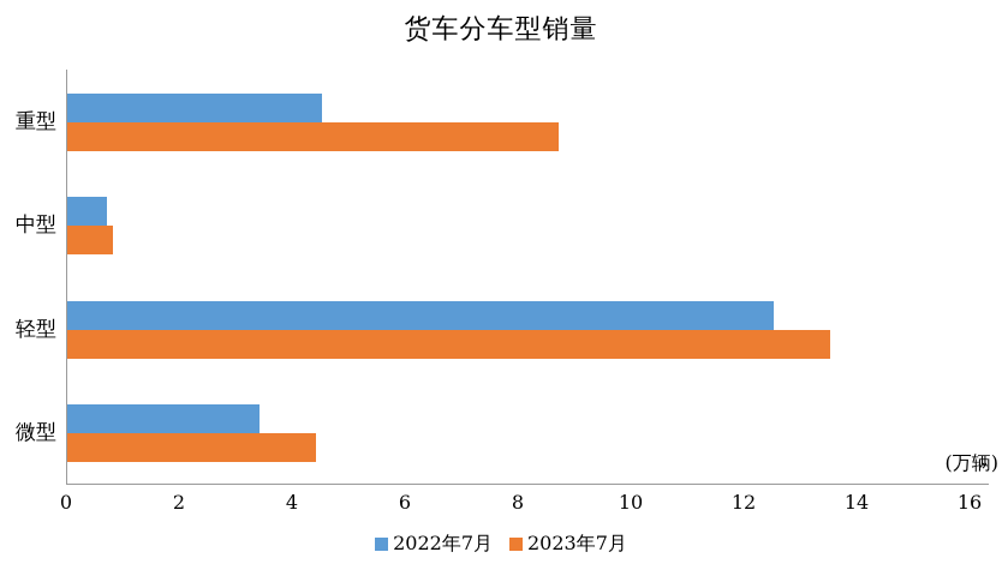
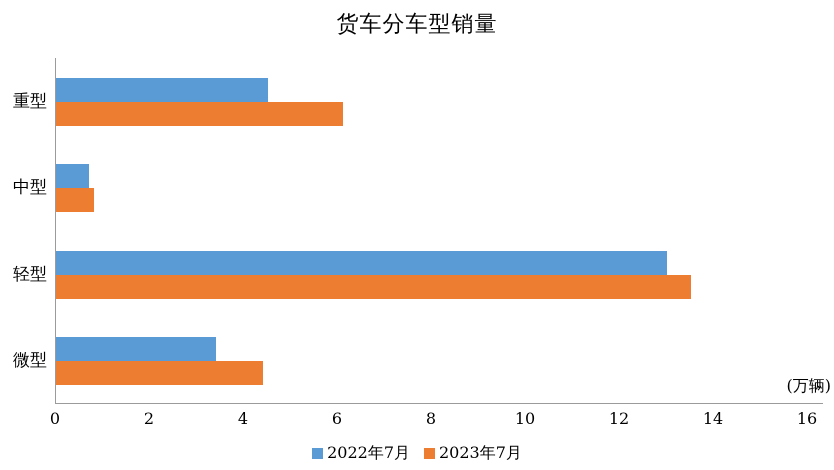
2023年7月/重型: 8.7 -> 6.1
2022年7月/轻型: 12.5 -> 13.0
